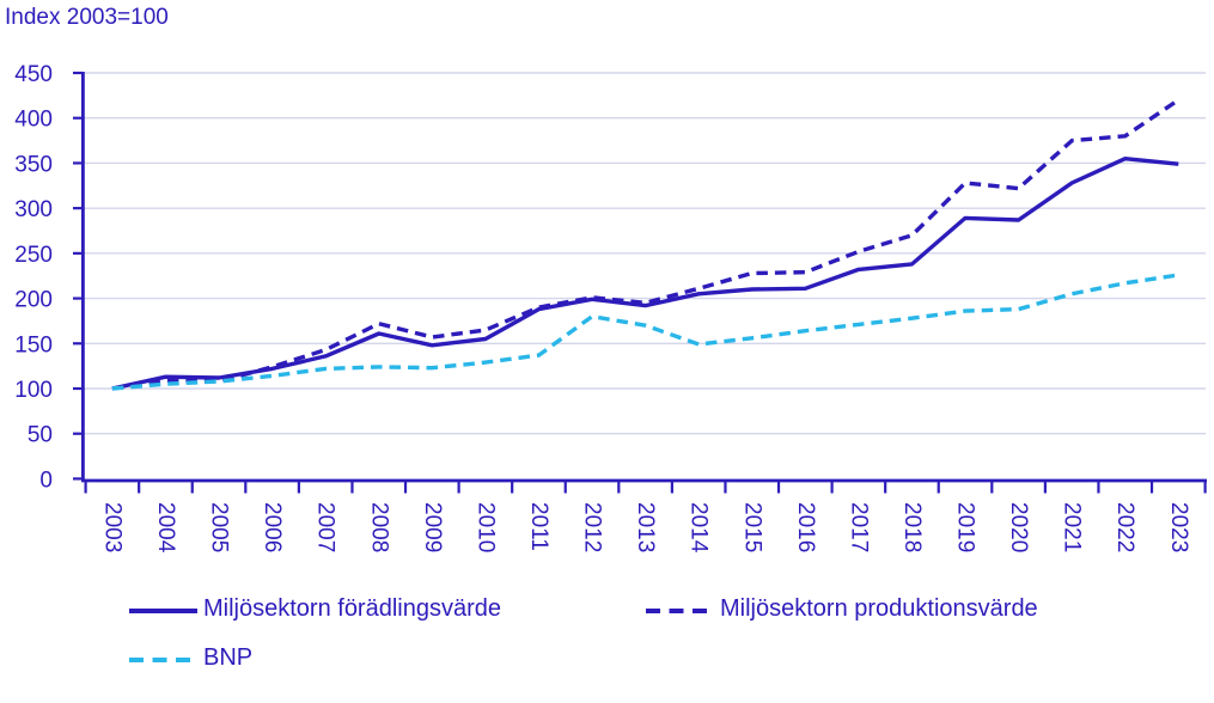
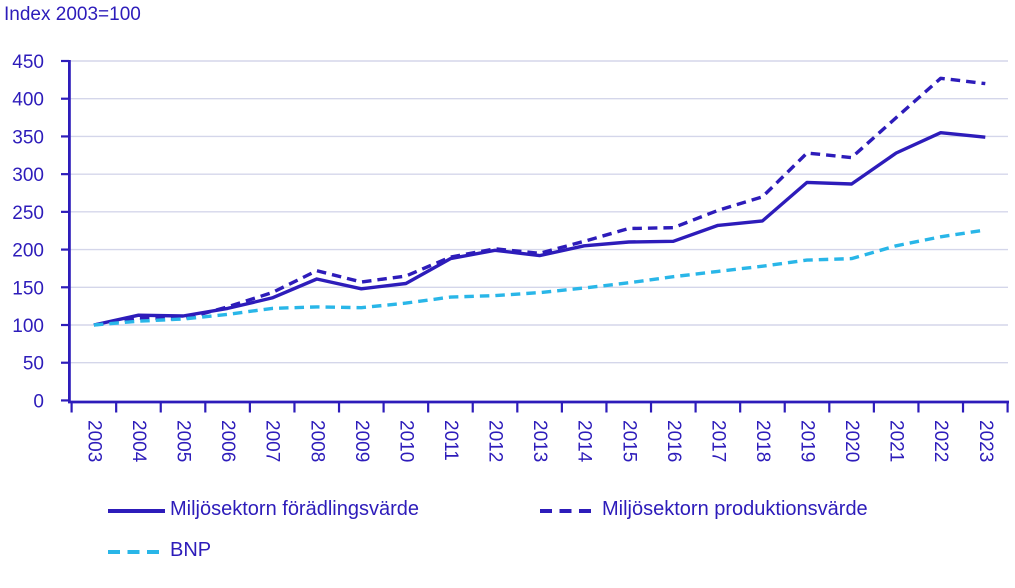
BNP/2012: 180 -> 140
BNP/2013: 170 -> 140
Miljösektorn produktionsvärde/2022: 380 -> 430
